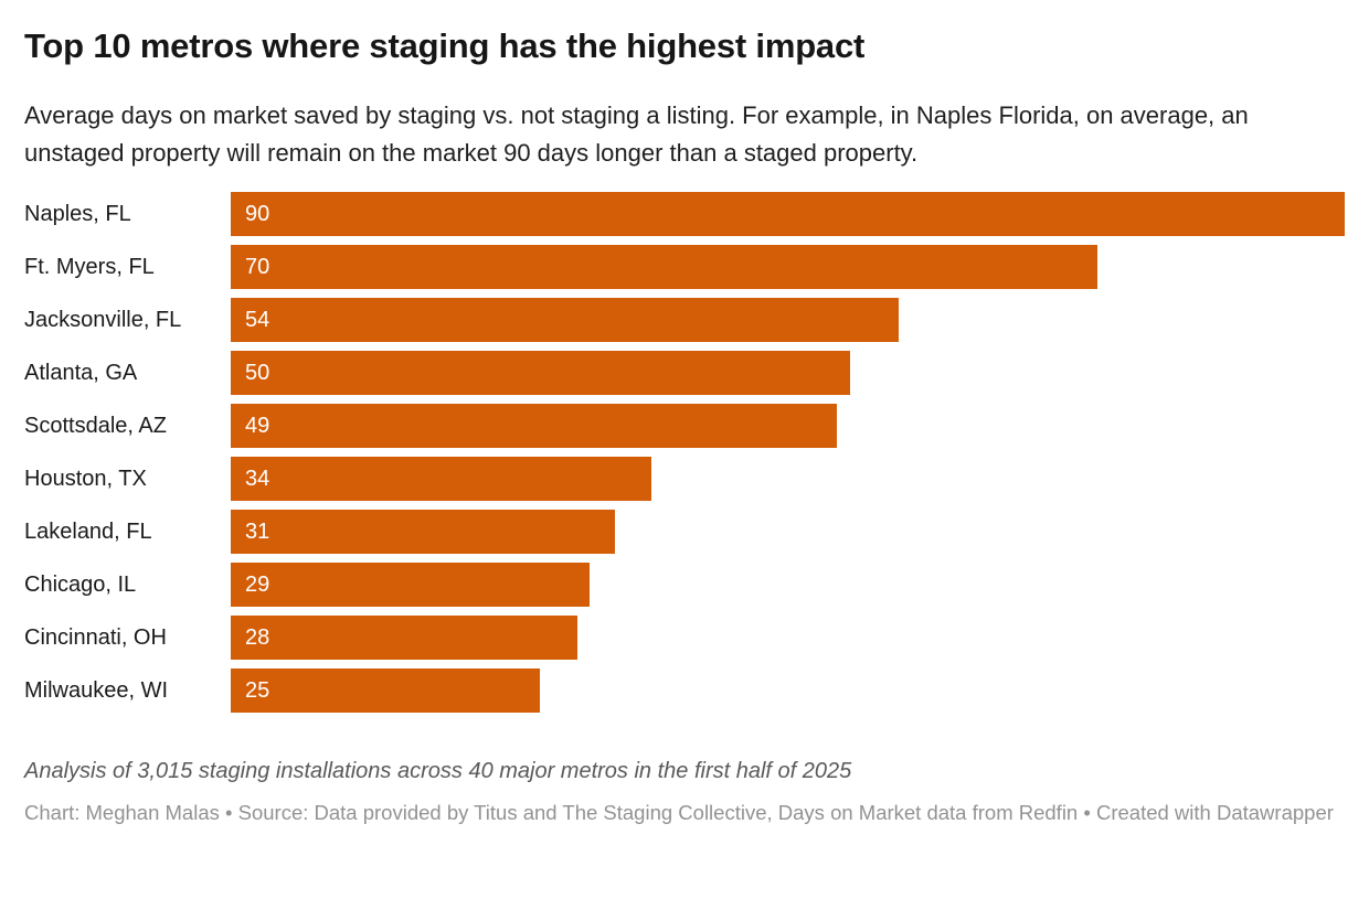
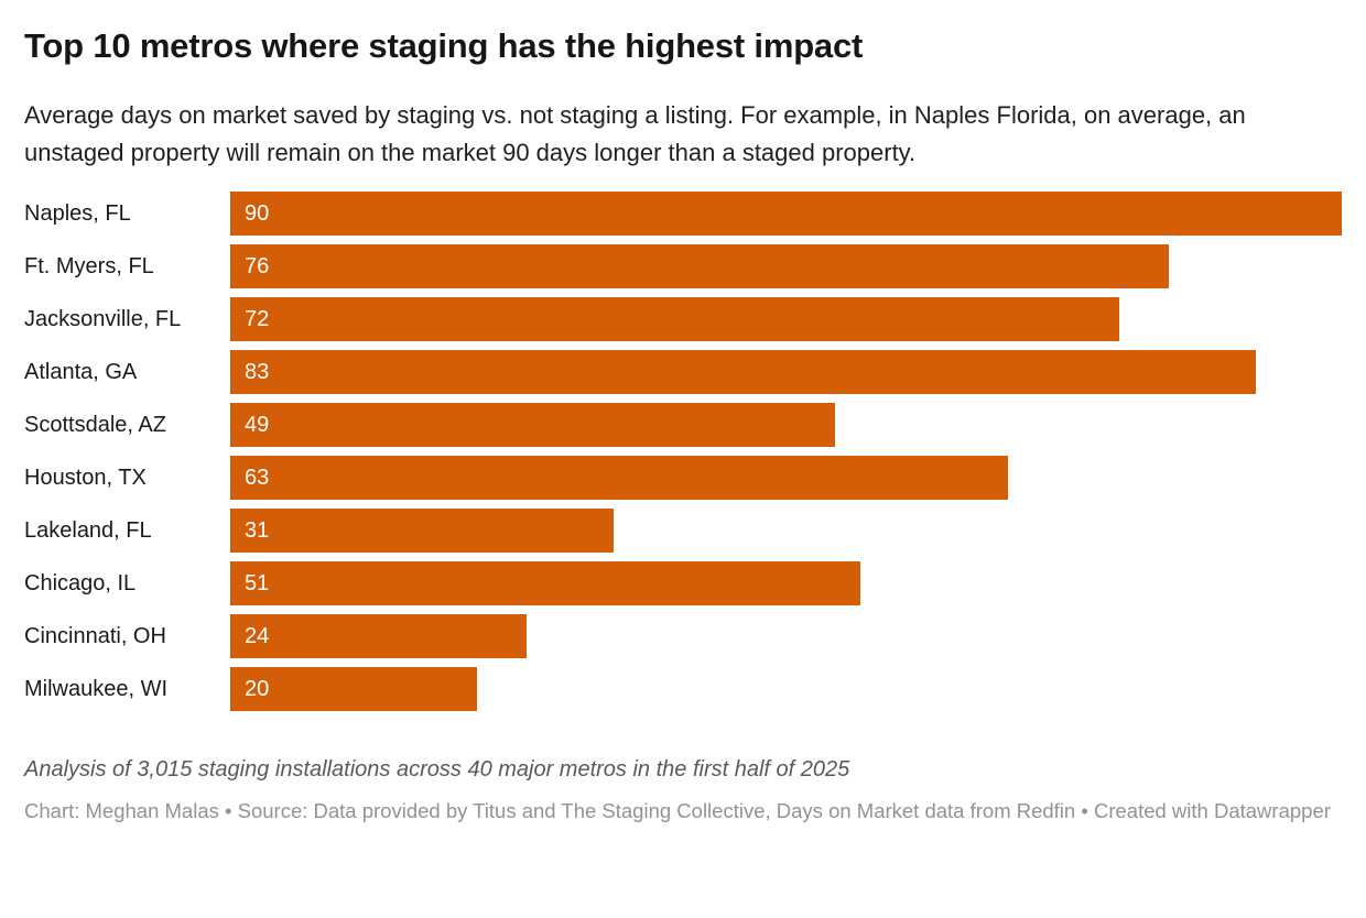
Ft. Myers, FL: 70 -> 76
Jacksonville, FL: 54 -> 72
Atlanta, GA: 50 -> 83
Houston, TX: 34 -> 63
Chicago, IL: 29 -> 51
Cincinnati, OH: 28 -> 24
Milwaukee, WI: 25 -> 20
